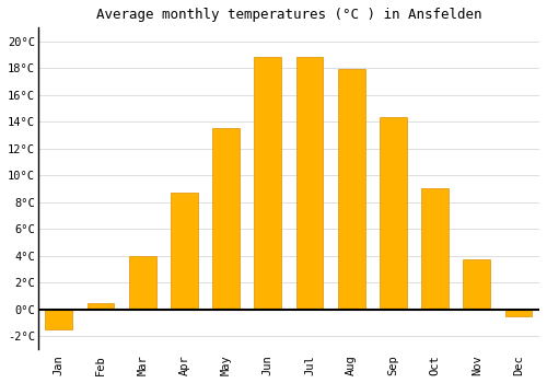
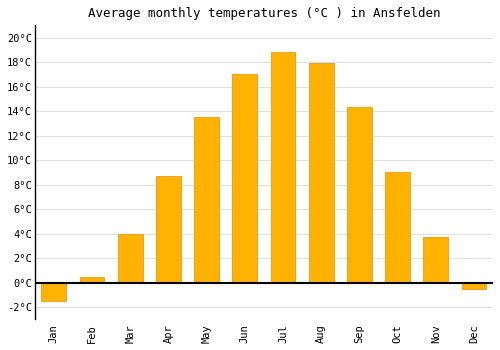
Jun: 18.8°C -> 17.0°C
